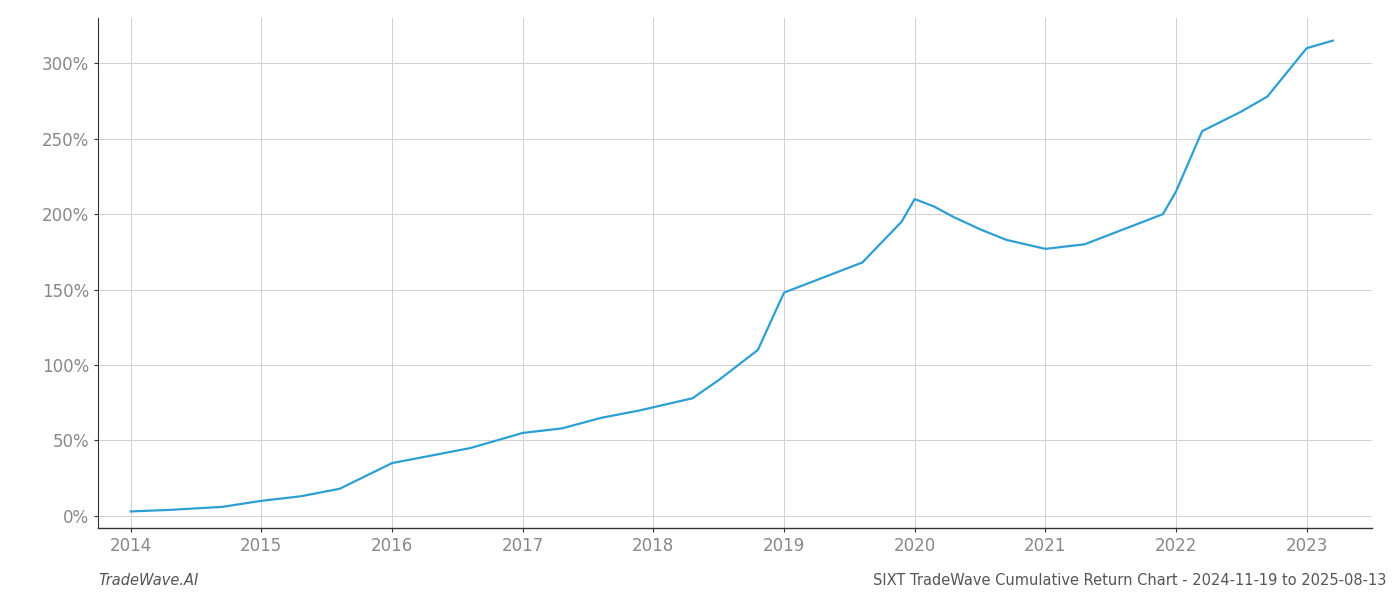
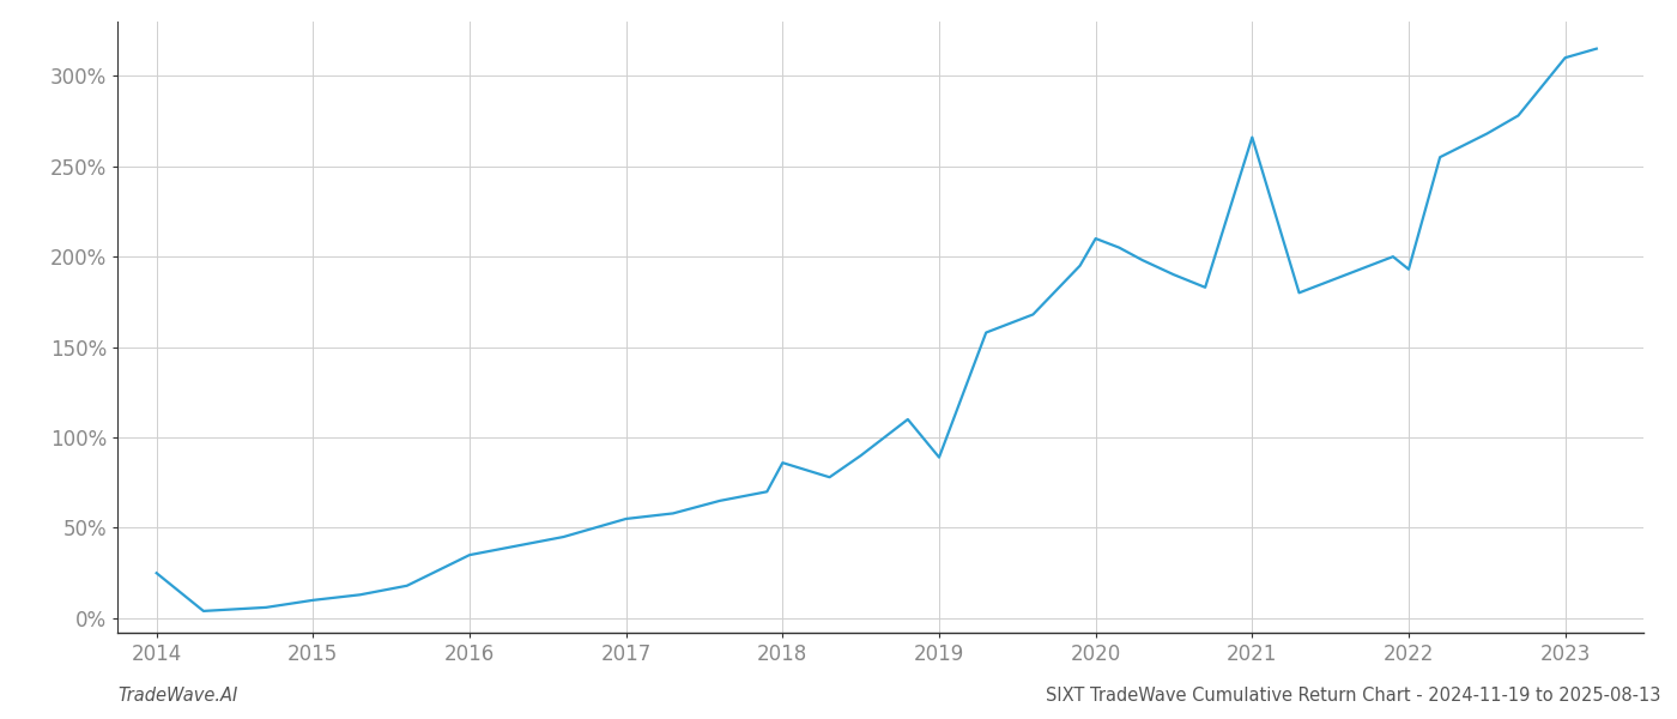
2014: 3% -> 25%
2018: 72% -> 86%
2019: 148% -> 89%
2021: 177% -> 266%
2022: 215% -> 193%
